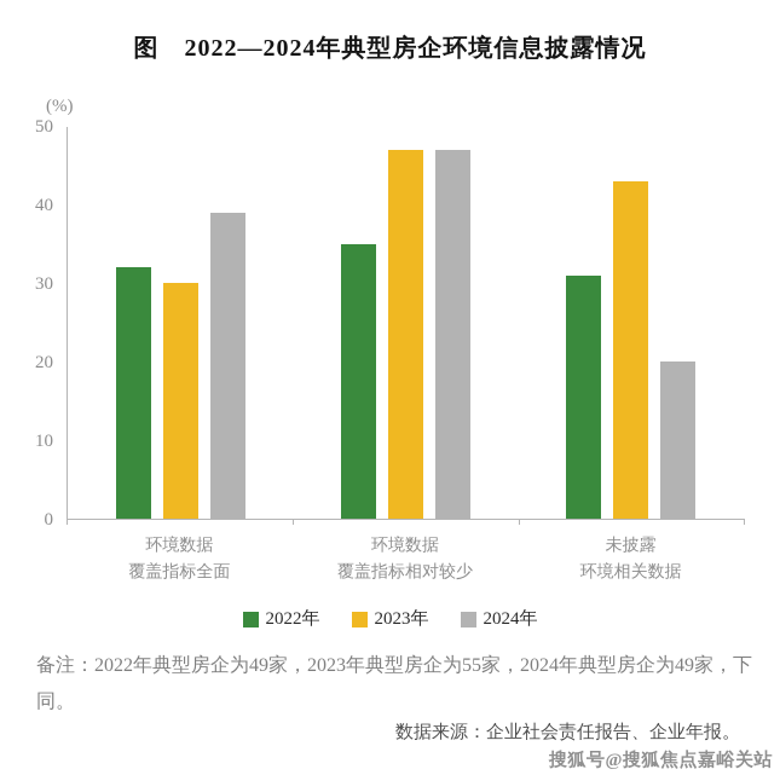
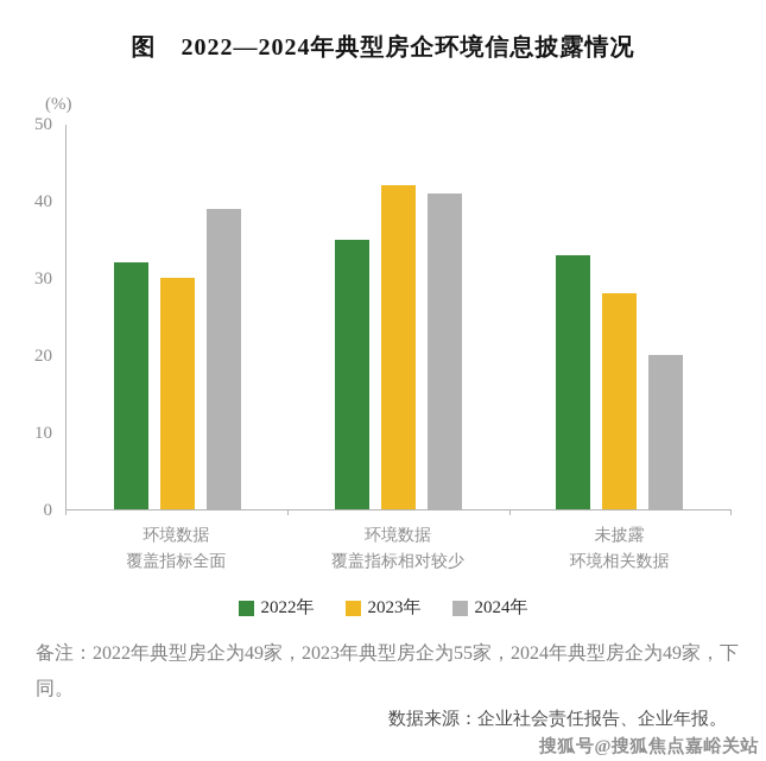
2023年/环境数据 覆盖指标相对较少: 47 -> 42
2024年/环境数据 覆盖指标相对较少: 47 -> 41
2022年/未披露 环境相关数据: 31 -> 33
2023年/未披露 环境相关数据: 43 -> 28
